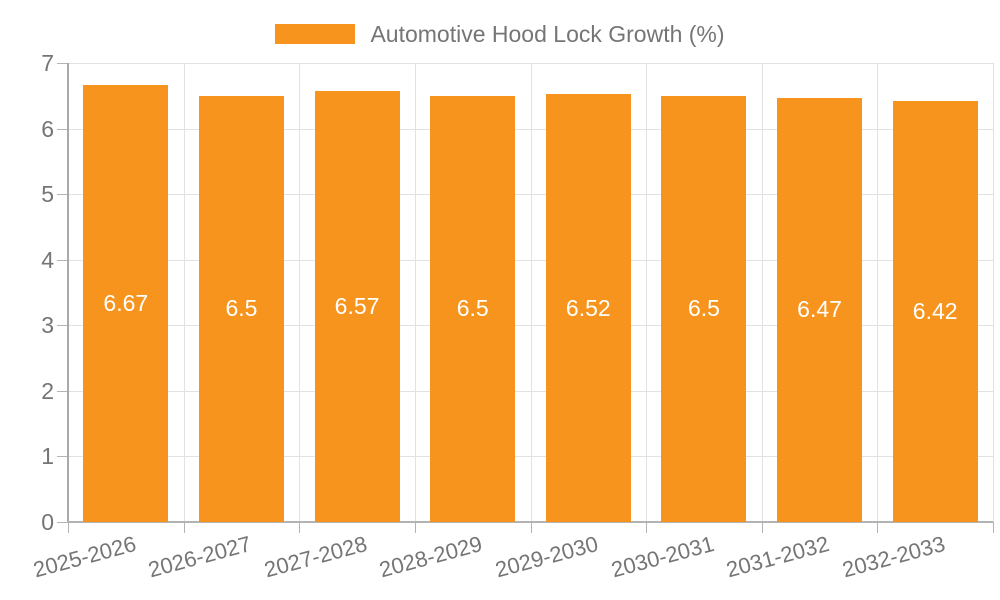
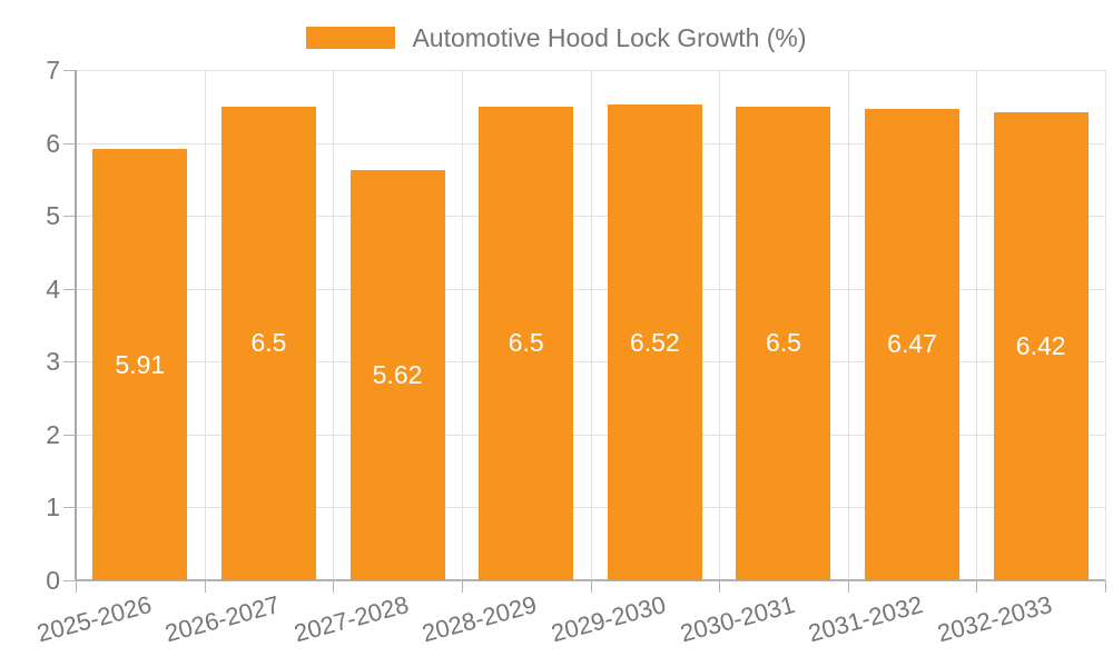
2025-2026: 6.67 -> 5.91
2027-2028: 6.57 -> 5.62
